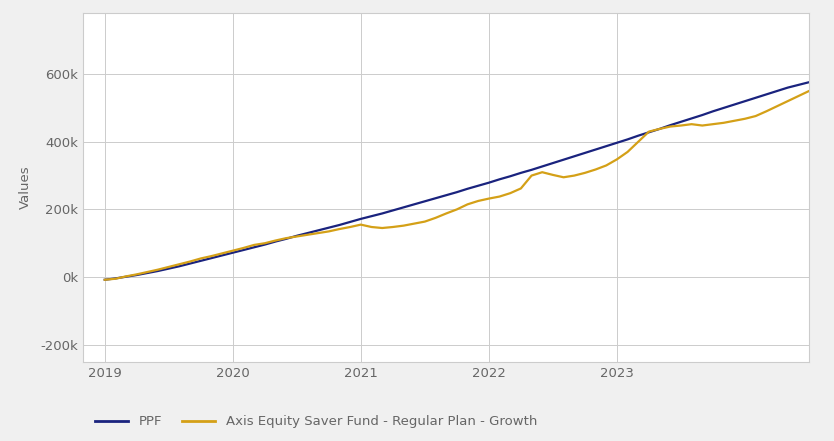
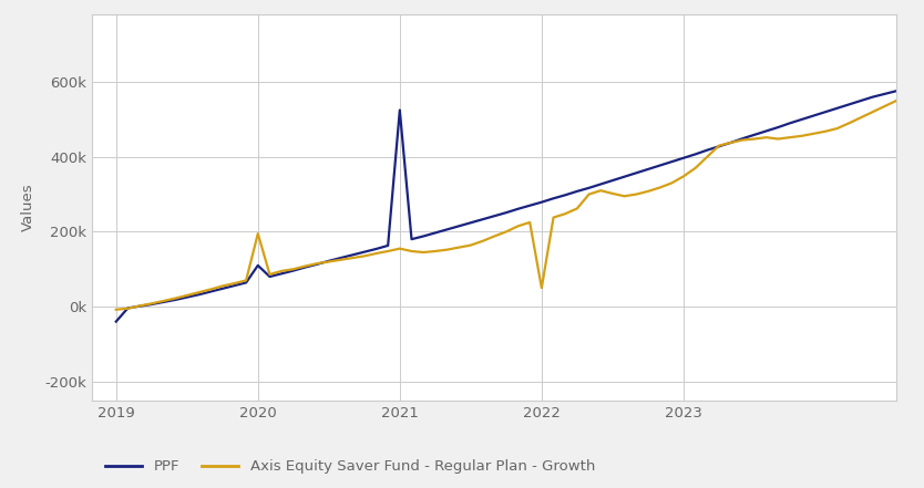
PPF/2019: -8k -> -40k
Axis Equity Saver Fund - Regular Plan - Growth/2020: 78k -> 195k
PPF/2020: 72k -> 110k
PPF/2021: 172k -> 525k
Axis Equity Saver Fund - Regular Plan - Growth/2022: 232k -> 50k
